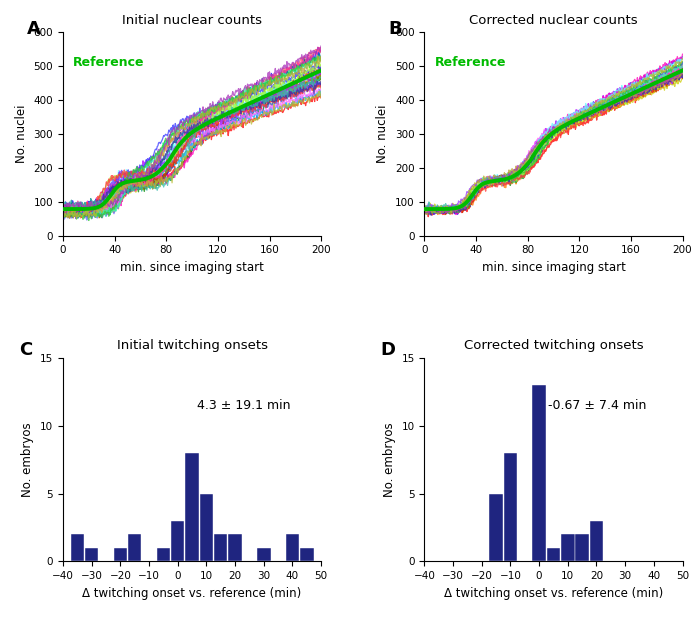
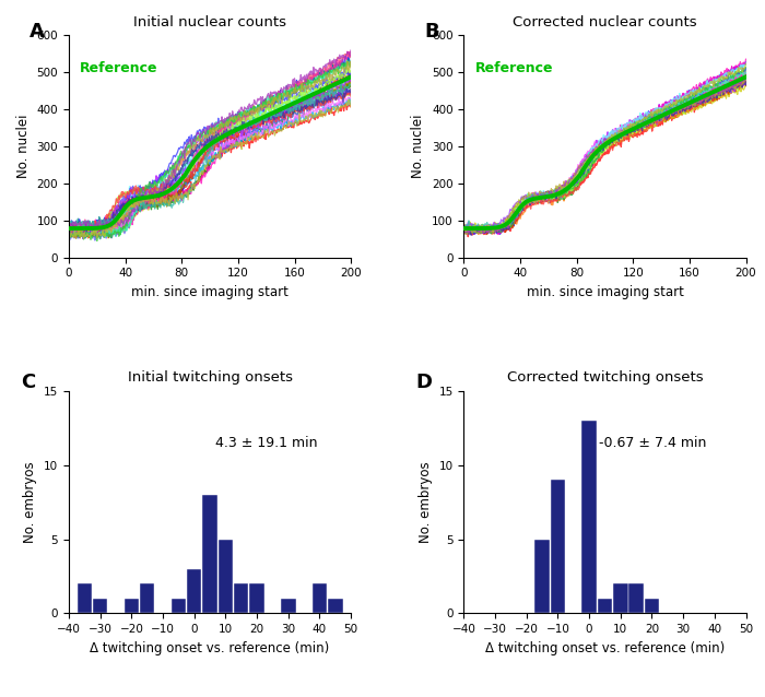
Corrected twitching onsets/−10: 8 -> 9
Corrected twitching onsets/20: 3 -> 1
